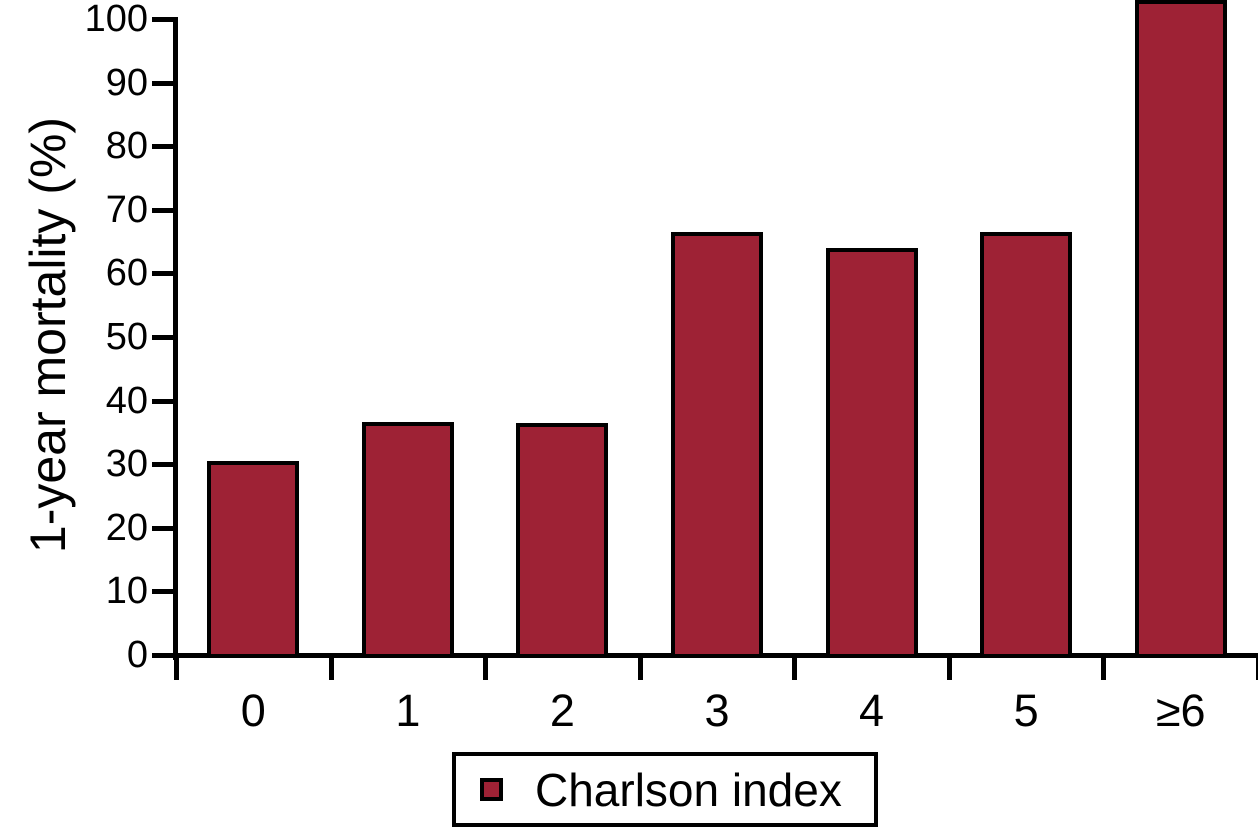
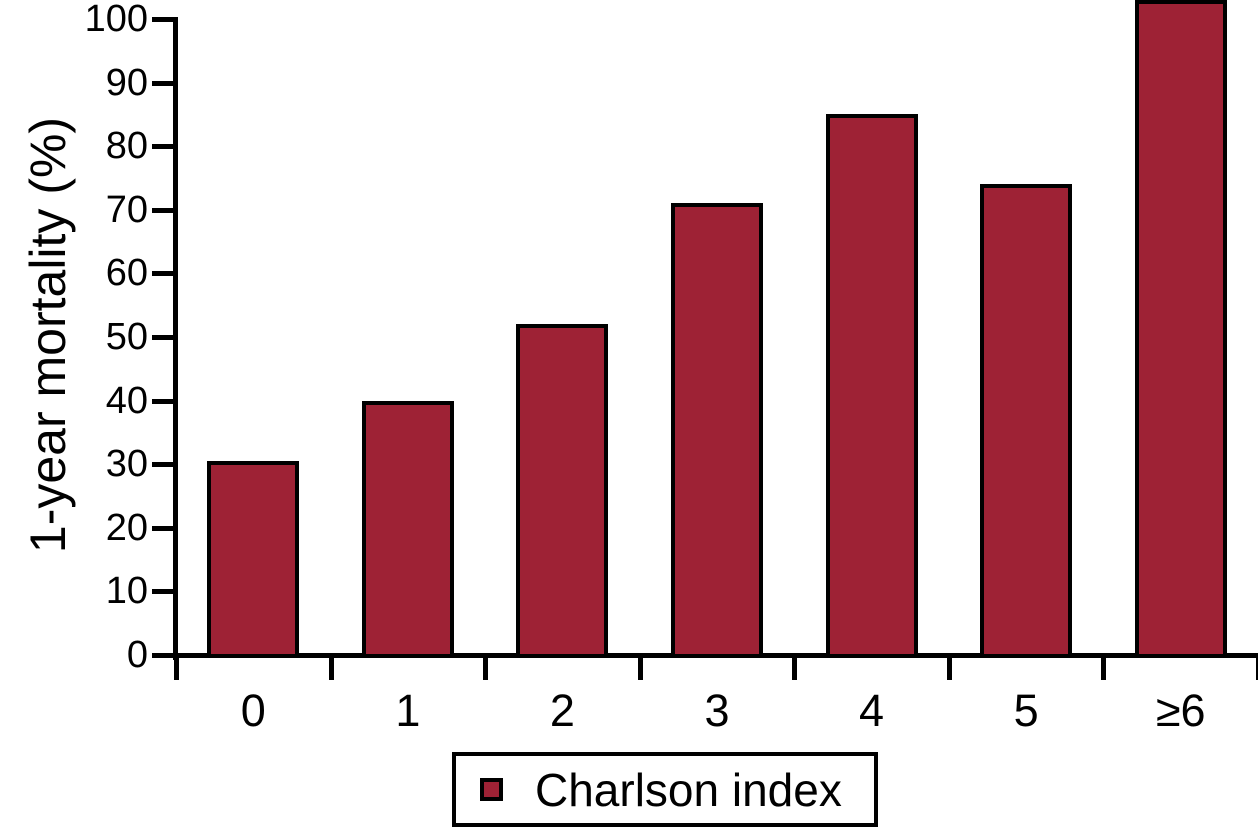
1: 37 -> 40
2: 36 -> 52
3: 66 -> 71
4: 64 -> 85
5: 66 -> 74
